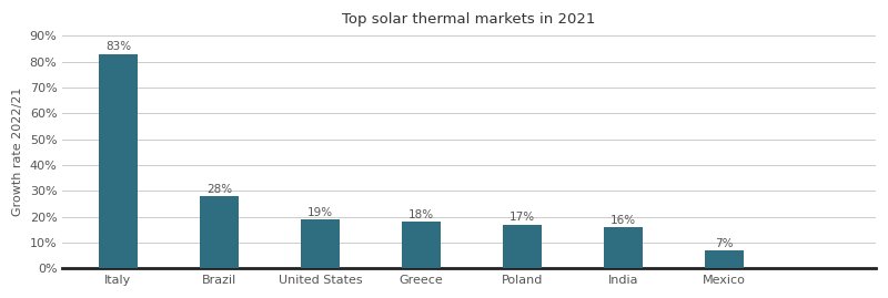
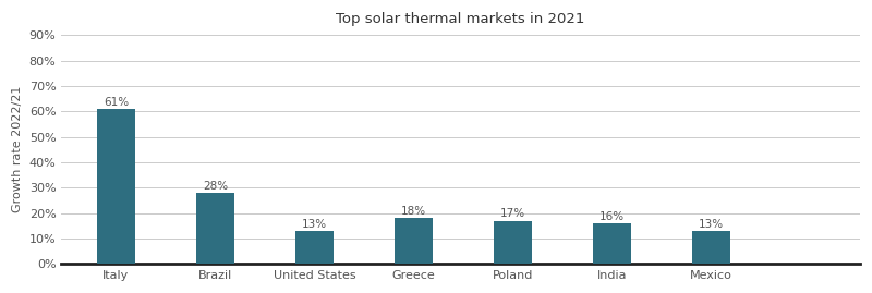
Italy: 83% -> 61%
United States: 19% -> 13%
Mexico: 7% -> 13%
